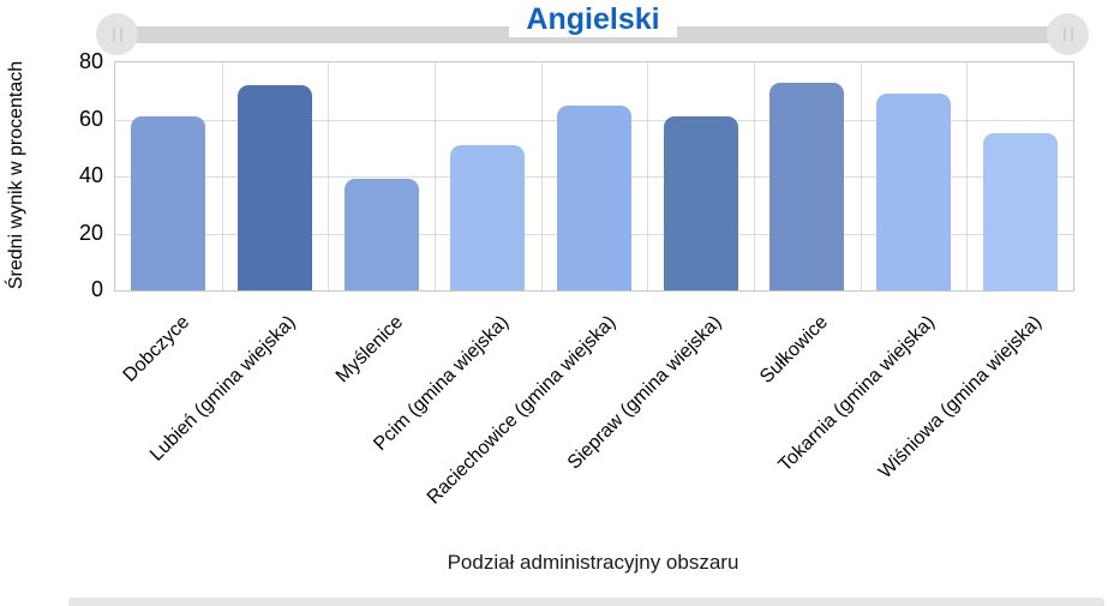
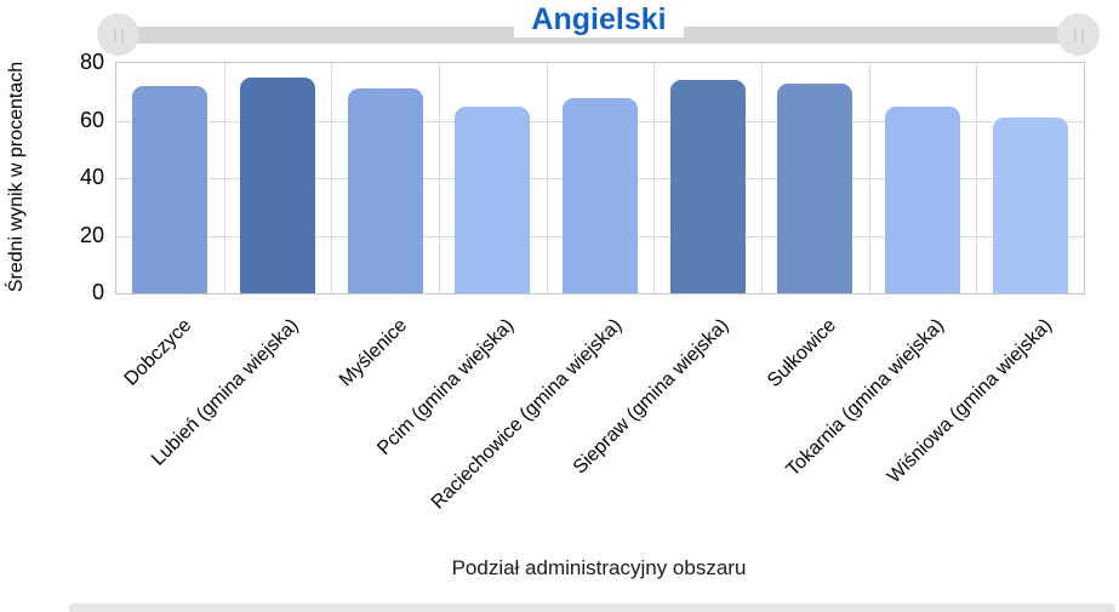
Dobczyce: 61 -> 72
Lubień (gmina wiejska): 72 -> 75
Myślenice: 39 -> 71
Pcim (gmina wiejska): 51 -> 65
Raciechowice (gmina wiejska): 65 -> 68
Siepraw (gmina wiejska): 61 -> 74
Tokarnia (gmina wiejska): 69 -> 65
Wiśniowa (gmina wiejska): 55 -> 61
